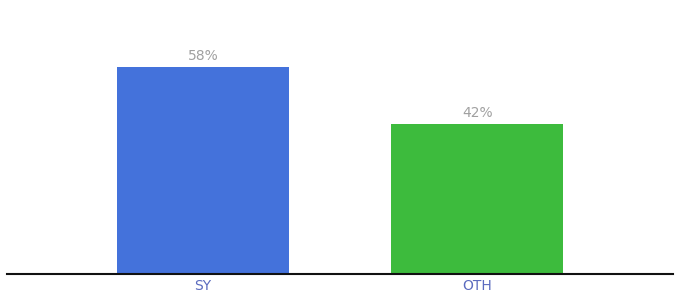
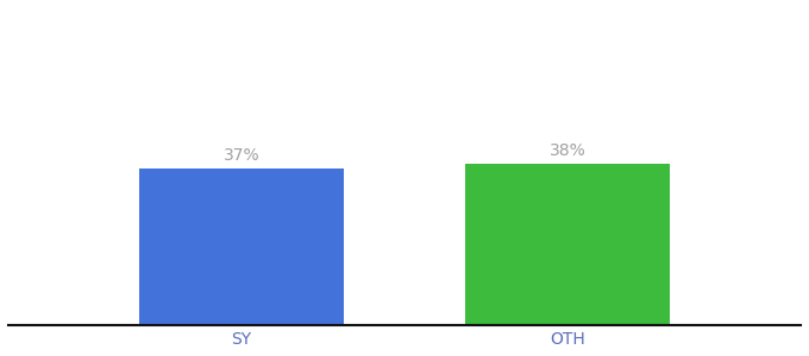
SY: 58% -> 37%
OTH: 42% -> 38%
